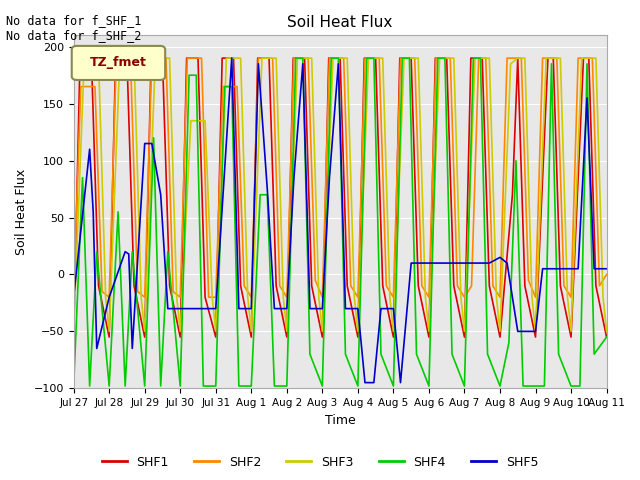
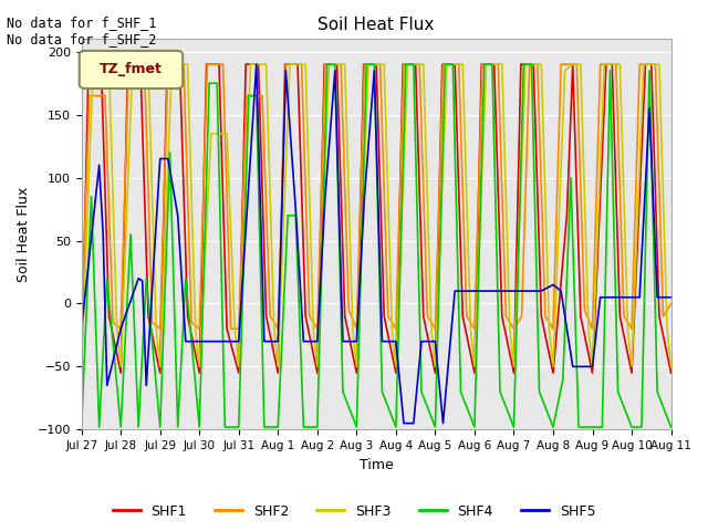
SHF4/Aug 11: -55 -> -98
